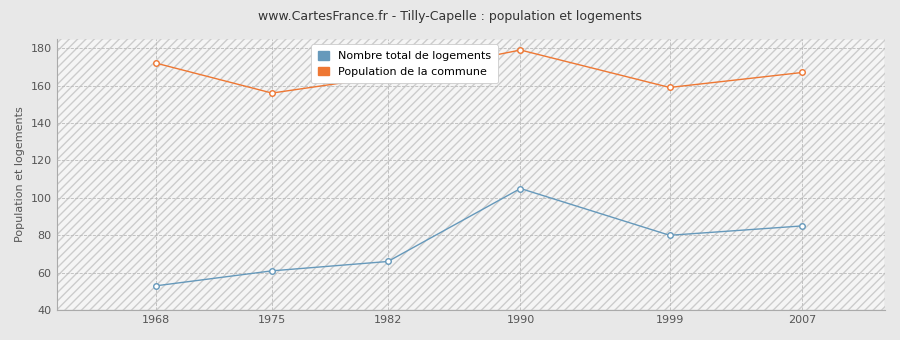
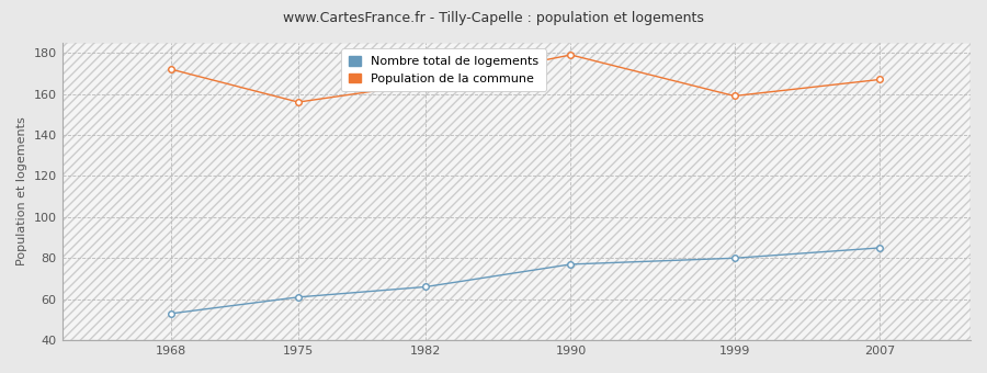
Nombre total de logements/1990: 105 -> 77
